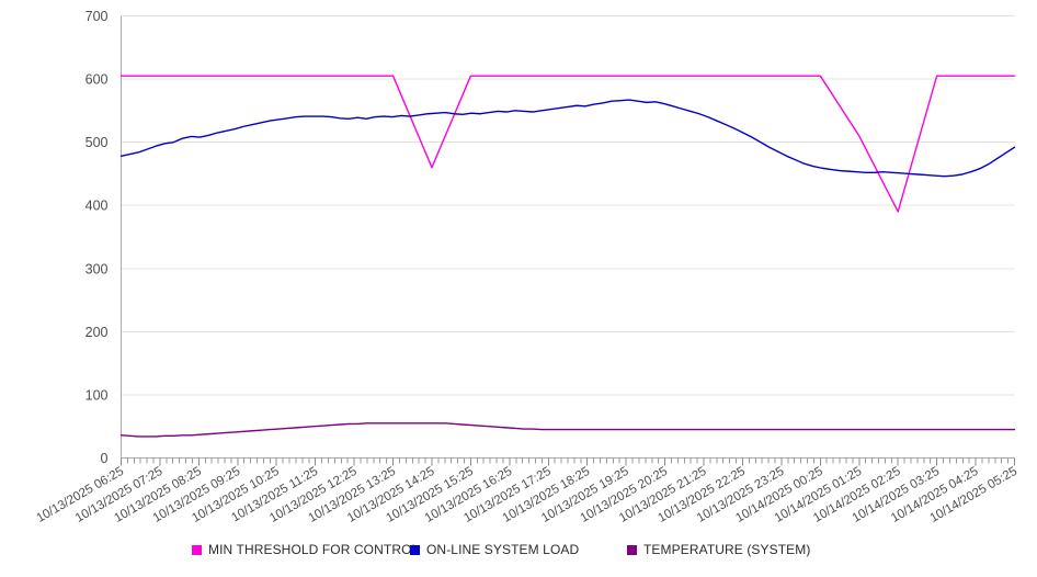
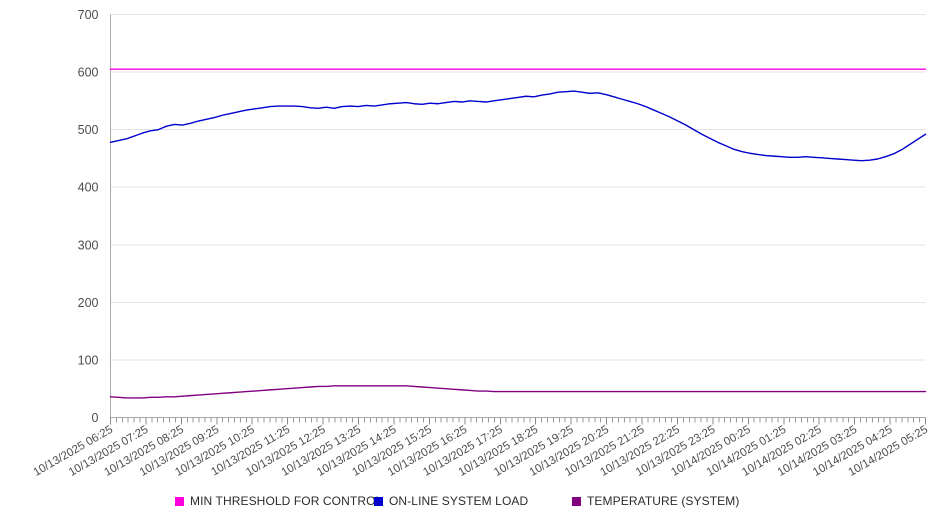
MIN THRESHOLD FOR CONTROL/10/13/2025 14:25: 460 -> 600
MIN THRESHOLD FOR CONTROL/10/14/2025 01:25: 510 -> 600
MIN THRESHOLD FOR CONTROL/10/14/2025 02:25: 390 -> 600
